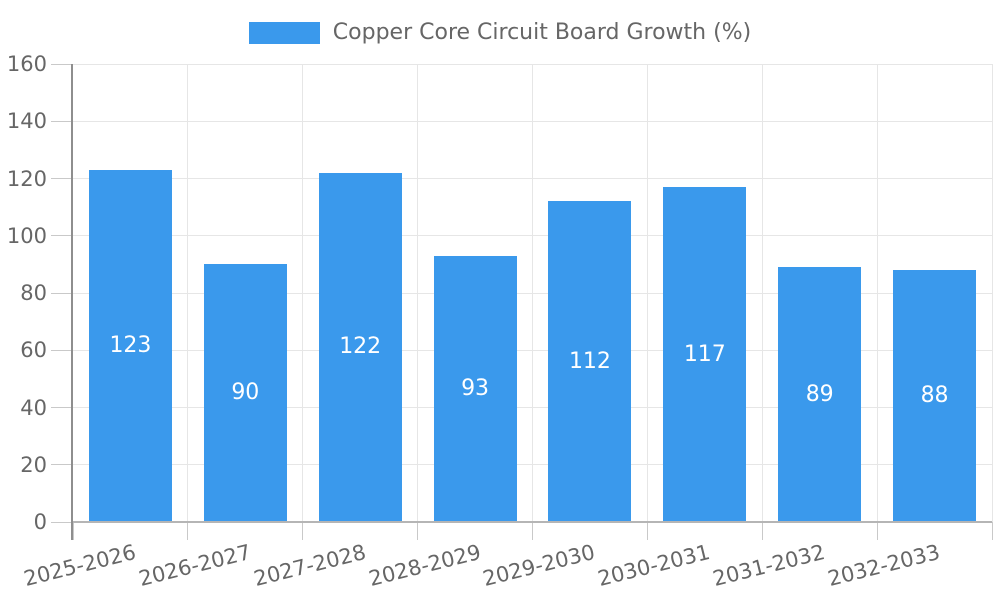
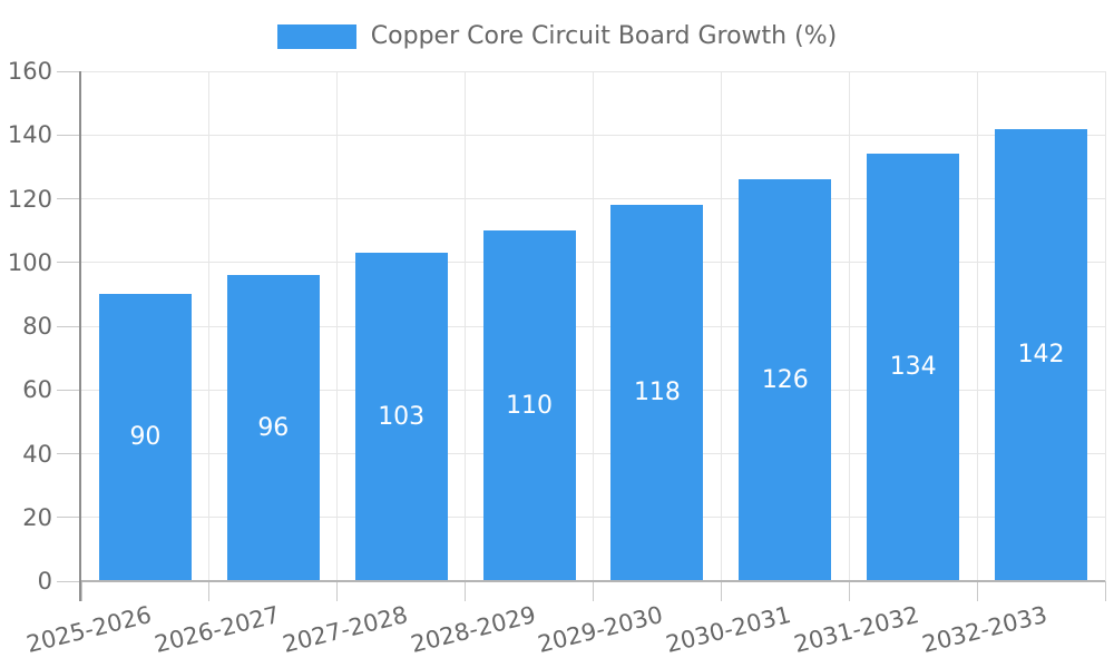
2025-2026: 123 -> 90
2026-2027: 90 -> 96
2027-2028: 122 -> 103
2028-2029: 93 -> 110
2029-2030: 112 -> 118
2030-2031: 117 -> 126
2031-2032: 89 -> 134
2032-2033: 88 -> 142
